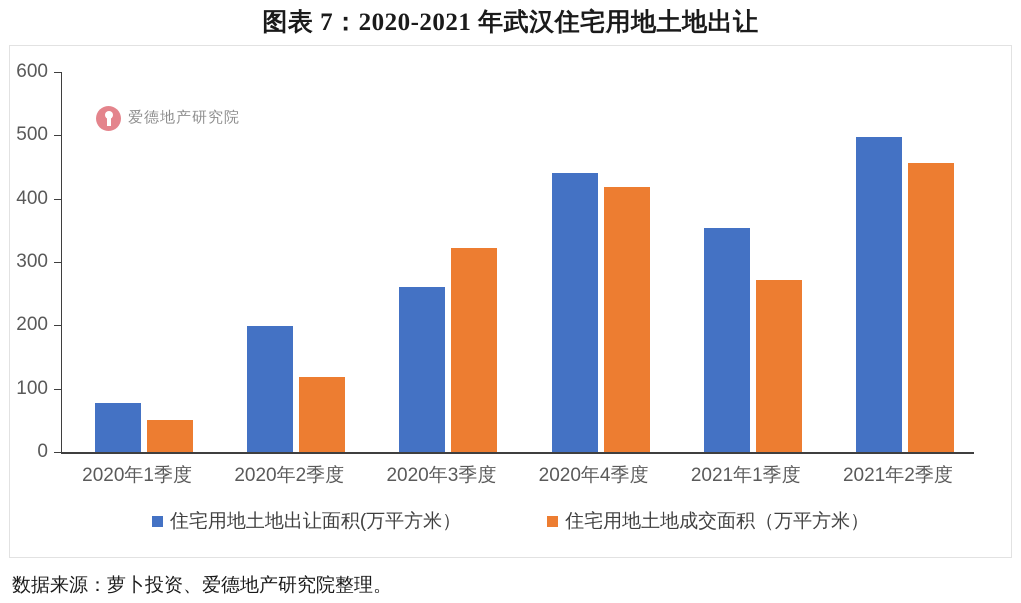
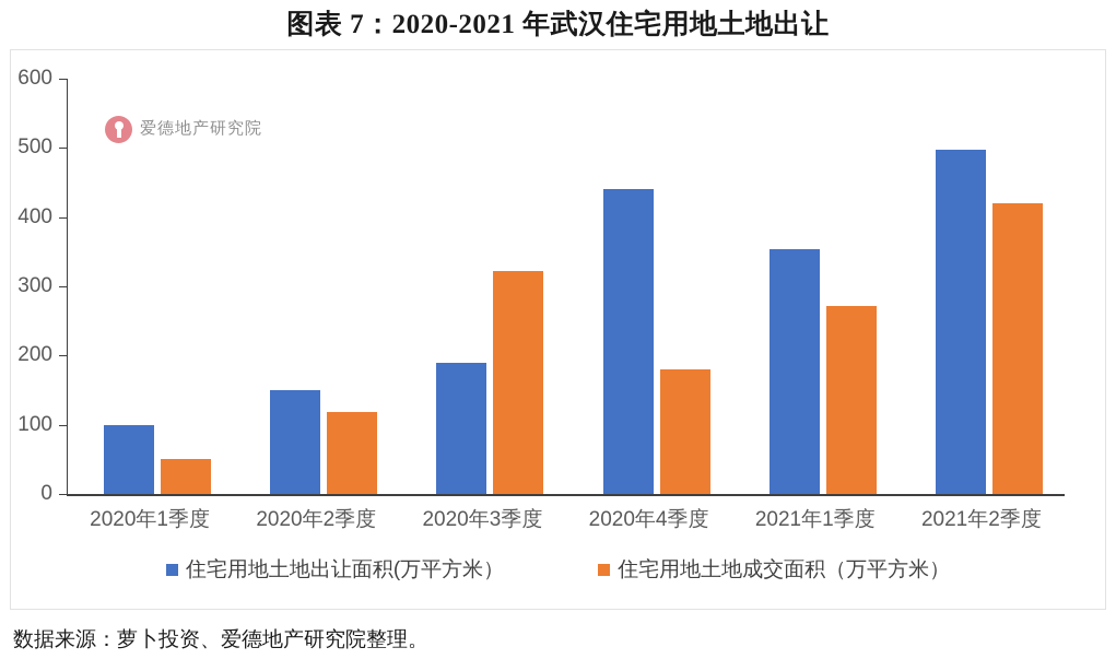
住宅用地土地出让面积(万平方米）/2020年1季度: 80 -> 100
住宅用地土地出让面积(万平方米）/2020年2季度: 200 -> 150
住宅用地土地出让面积(万平方米）/2020年3季度: 260 -> 190
住宅用地土地成交面积（万平方米）/2020年4季度: 420 -> 180
住宅用地土地成交面积（万平方米）/2021年2季度: 460 -> 420
